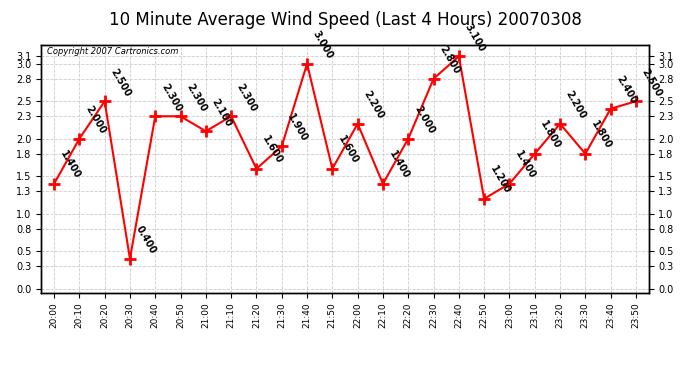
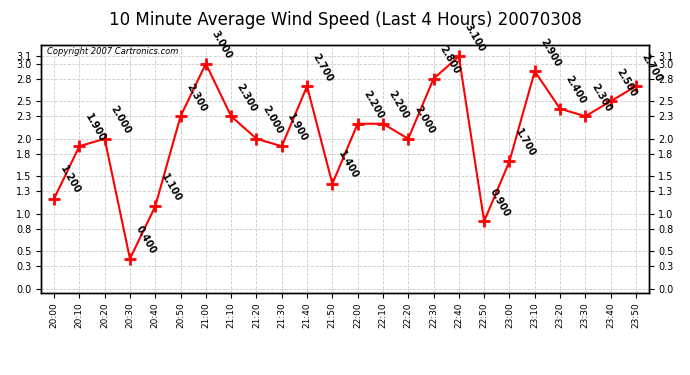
20:00: 1.400 -> 1.200
20:10: 2.000 -> 1.900
20:20: 2.500 -> 2.000
20:40: 2.300 -> 1.100
21:00: 2.100 -> 3.000
21:20: 1.600 -> 2.000
21:40: 3.000 -> 2.700
21:50: 1.600 -> 1.400
22:10: 1.400 -> 2.200
22:50: 1.200 -> 0.900
23:00: 1.400 -> 1.700
23:10: 1.800 -> 2.900
23:20: 2.200 -> 2.400
23:30: 1.800 -> 2.300
23:40: 2.400 -> 2.500
23:50: 2.500 -> 2.700
